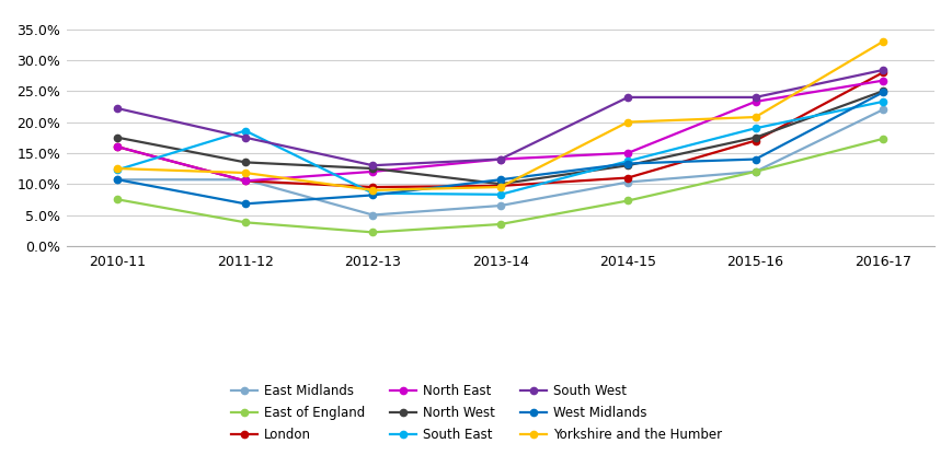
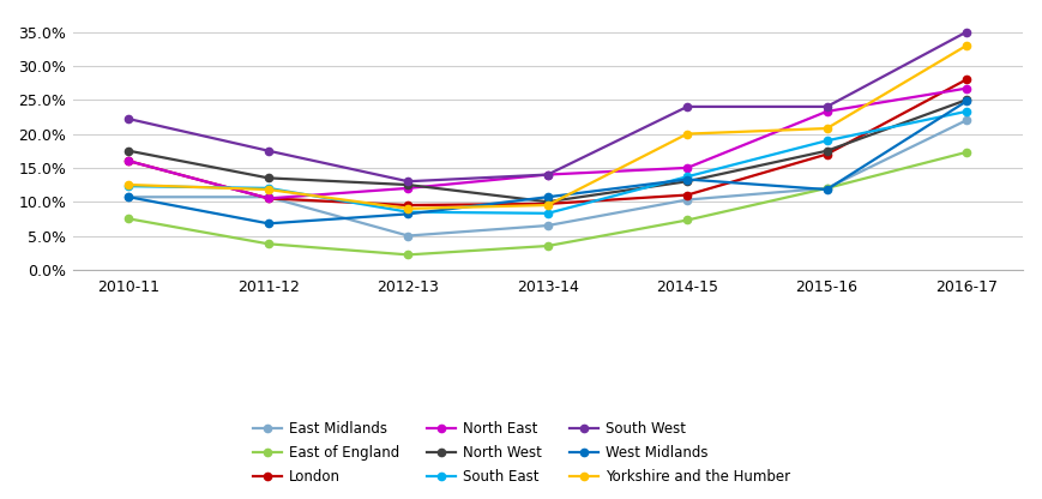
South East/2011-12: 18.6% -> 12.0%
West Midlands/2015-16: 14.0% -> 11.8%
South West/2016-17: 28.4% -> 35.0%
